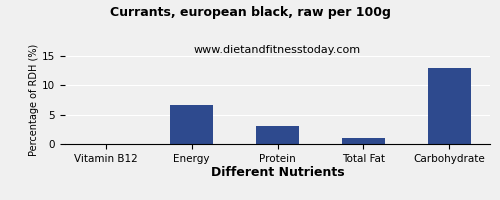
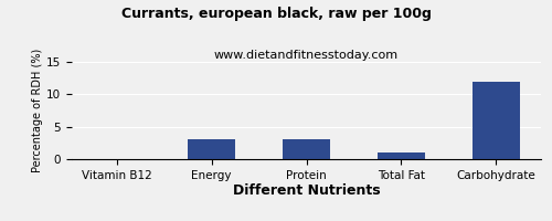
Energy: 6.6 -> 3.0
Carbohydrate: 13.0 -> 12.0
